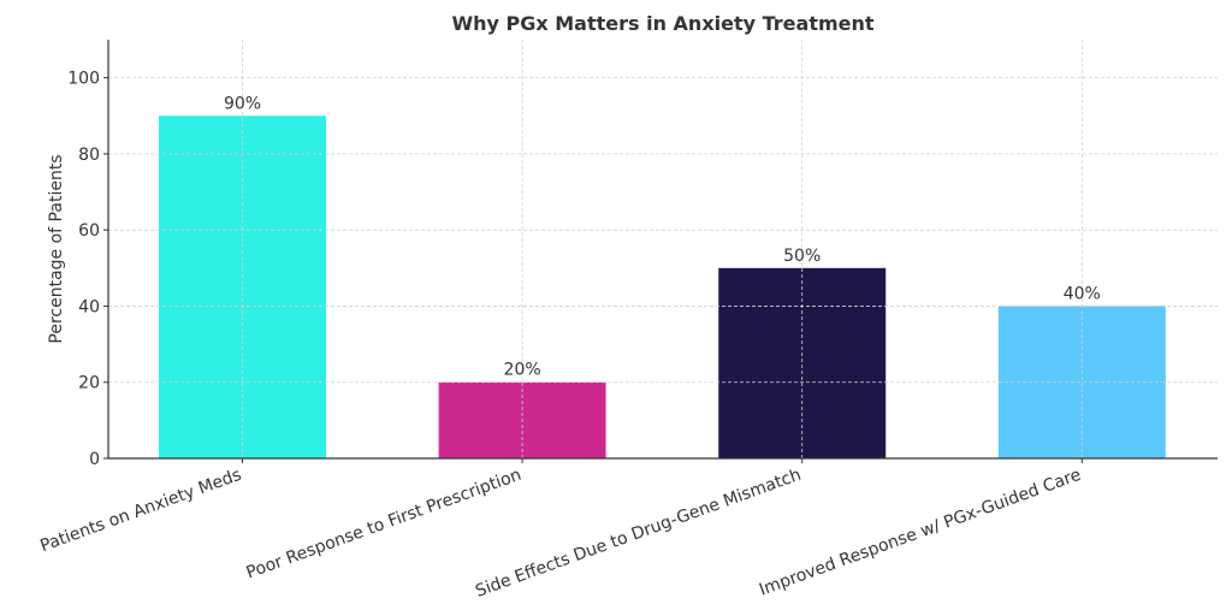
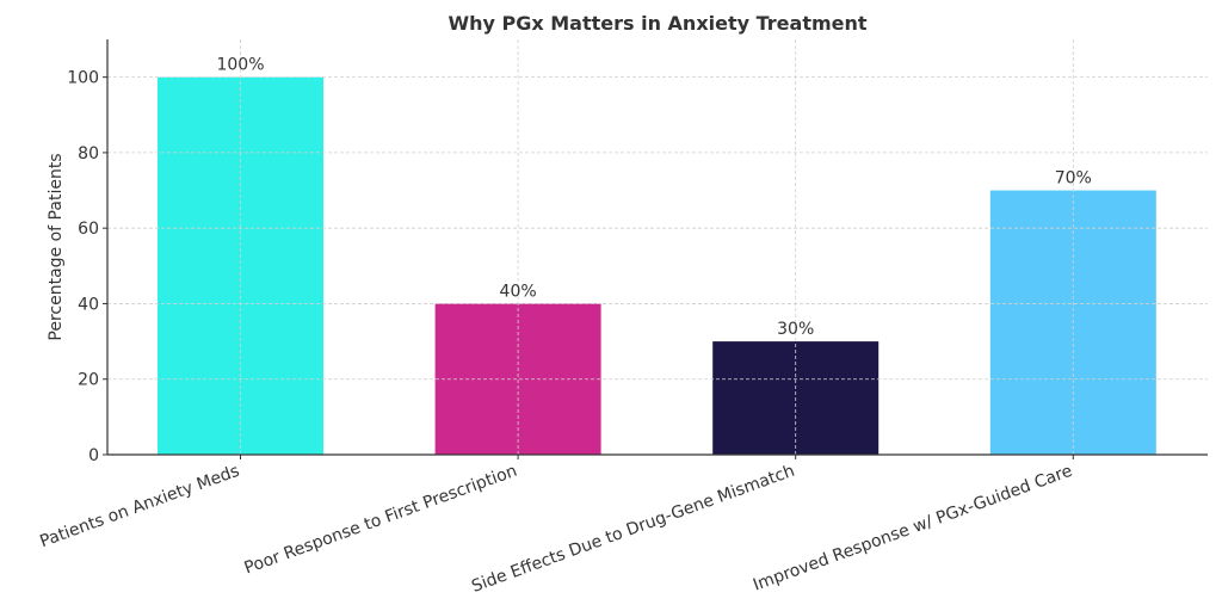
Patients on Anxiety Meds: 90% -> 100%
Poor Response to First Prescription: 20% -> 40%
Side Effects Due to Drug-Gene Mismatch: 50% -> 30%
Improved Response w/ PGx-Guided Care: 40% -> 70%
